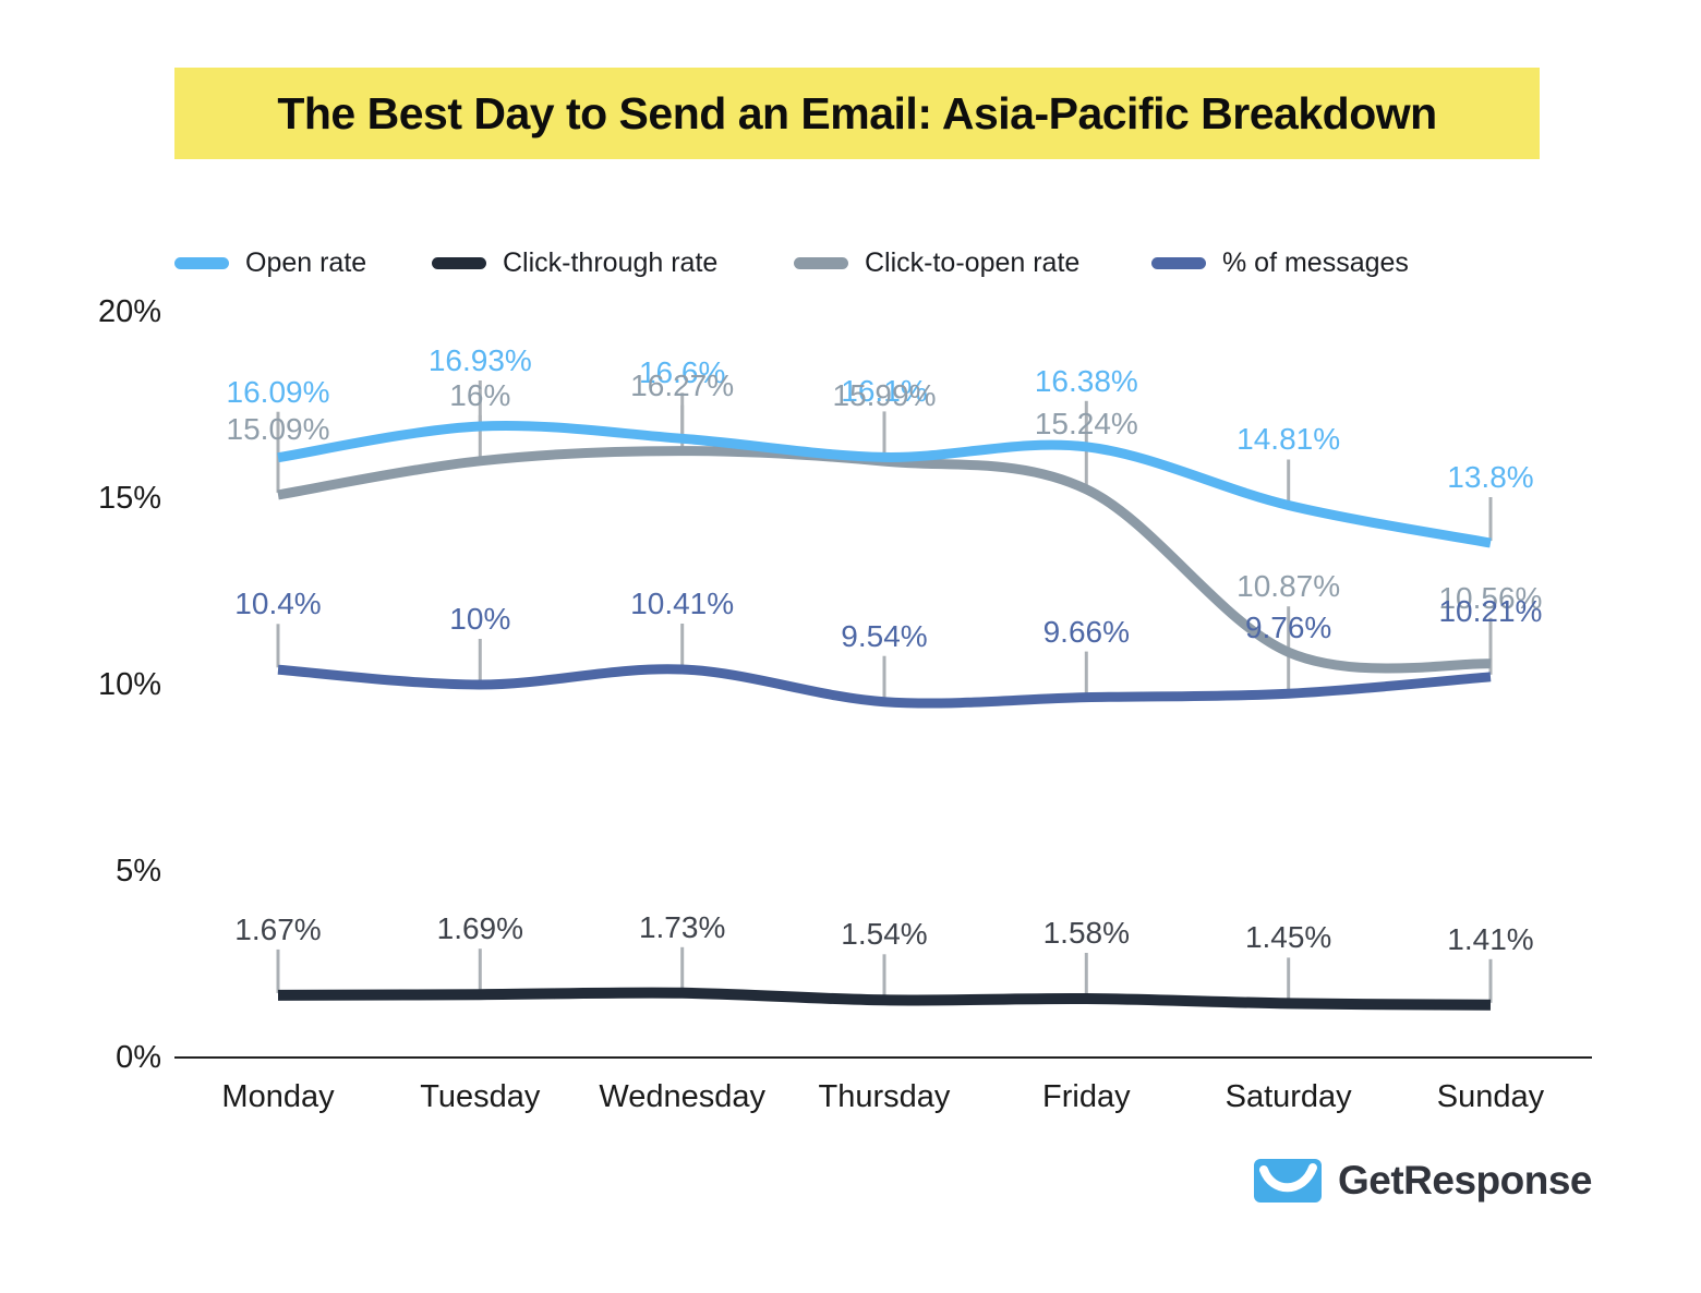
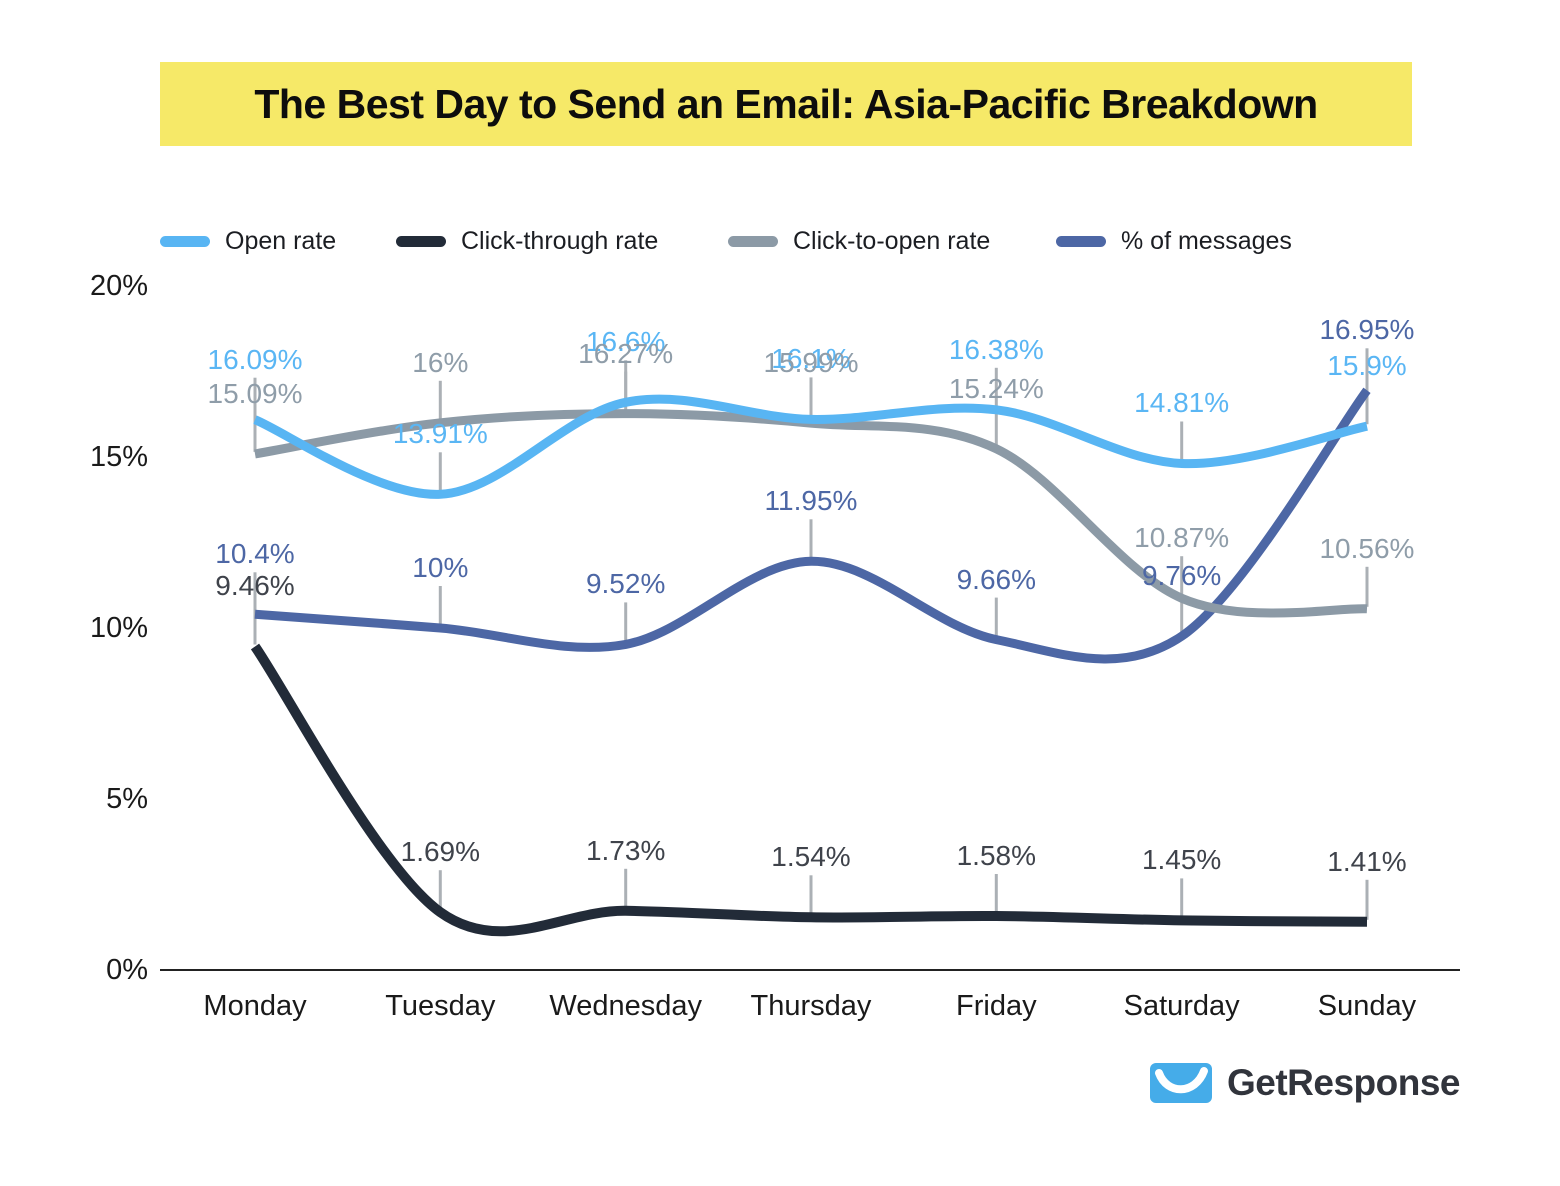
Click-through rate/Monday: 1.67% -> 9.46%
Open rate/Tuesday: 16.93% -> 13.91%
% of messages/Wednesday: 10.41% -> 9.52%
% of messages/Thursday: 9.54% -> 11.95%
Open rate/Sunday: 13.8% -> 15.9%
% of messages/Sunday: 10.21% -> 16.95%
